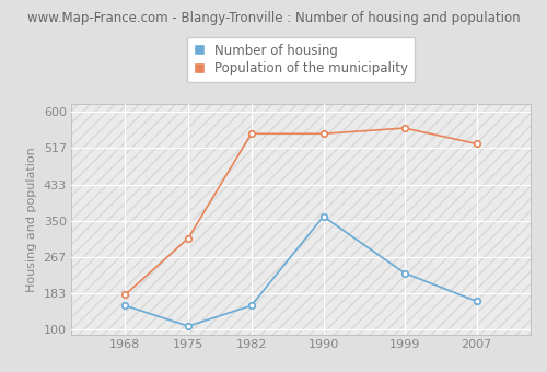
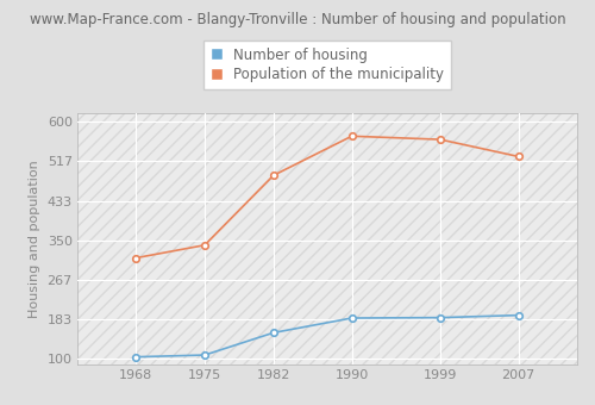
Number of housing/1968: 155 -> 104
Population of the municipality/1968: 180 -> 313
Population of the municipality/1975: 310 -> 340
Population of the municipality/1982: 550 -> 487
Number of housing/1990: 360 -> 186
Population of the municipality/1990: 550 -> 570
Number of housing/1999: 230 -> 187
Number of housing/2007: 165 -> 192
